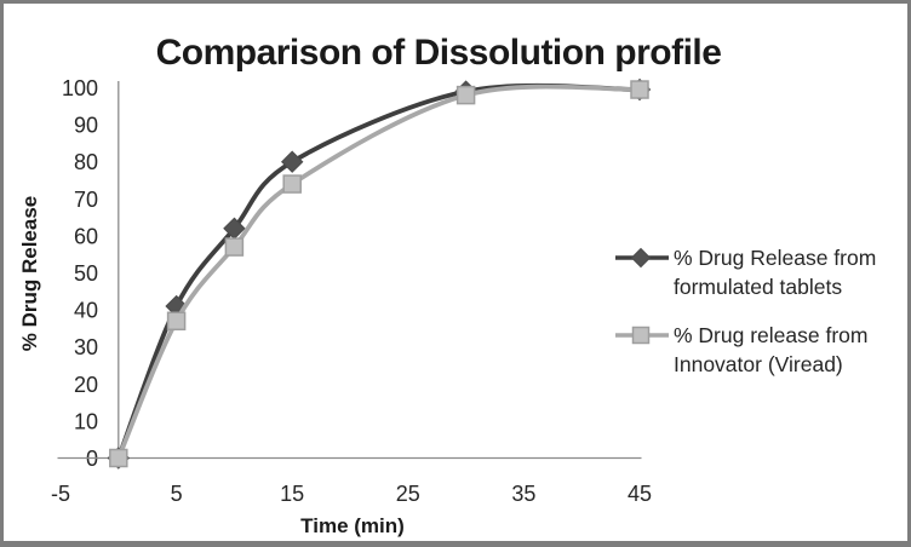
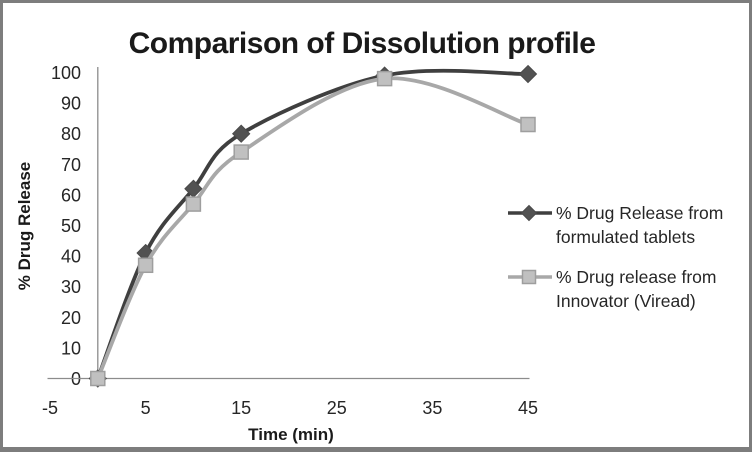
% Drug release from Innovator (Viread)/45: 100 -> 83
